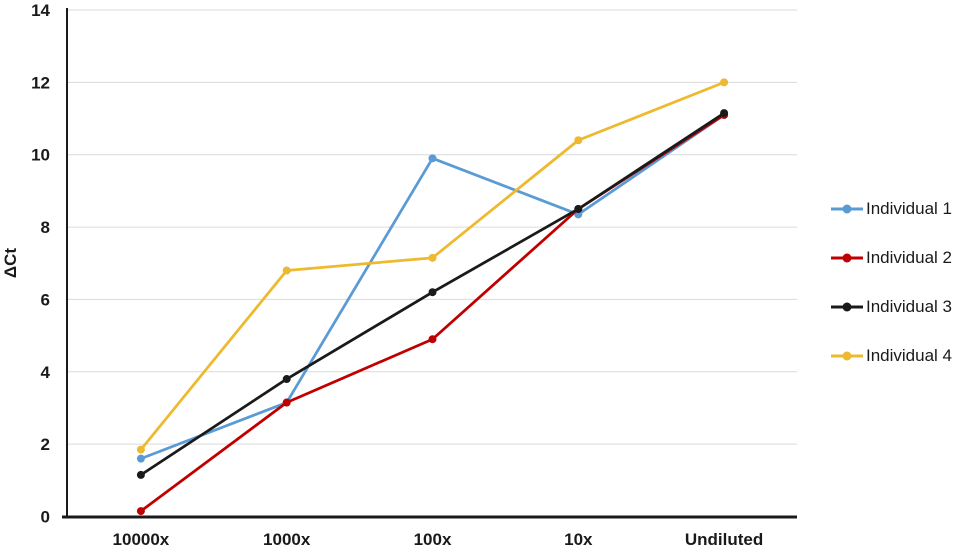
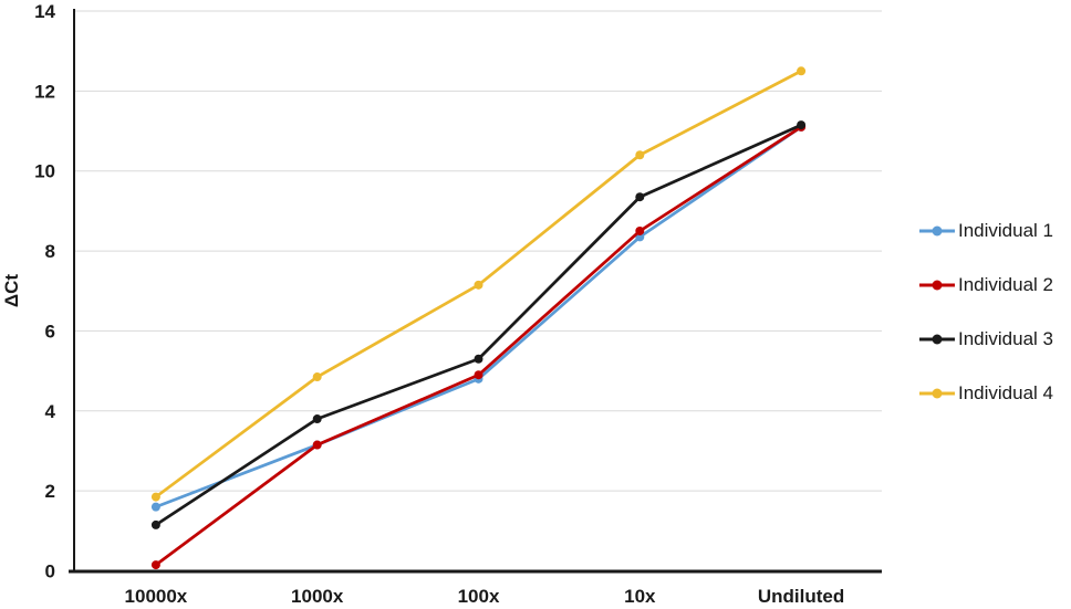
Individual 4/1000x: 6.8 -> 4.8
Individual 1/100x: 9.9 -> 4.8
Individual 3/100x: 6.2 -> 5.3
Individual 3/10x: 8.5 -> 9.3
Individual 4/Undiluted: 12.0 -> 12.5
